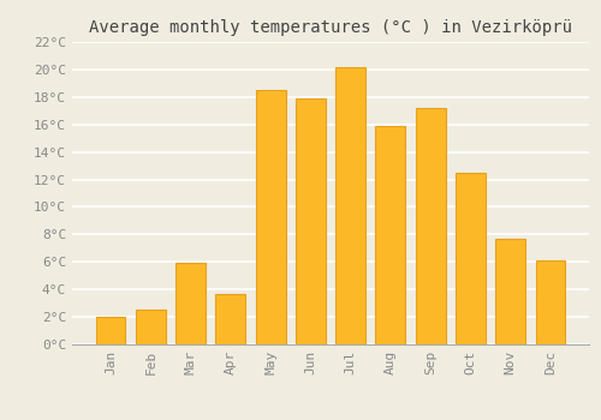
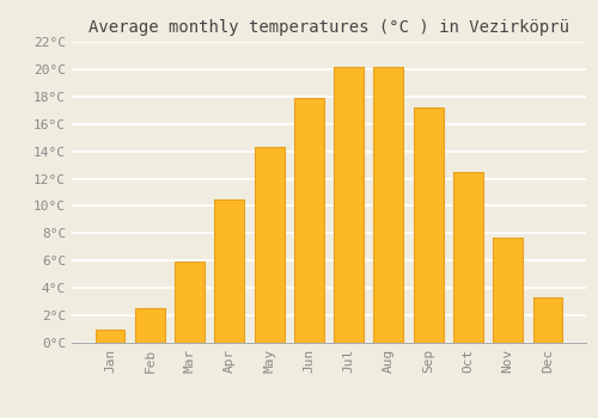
Jan: 2.0°C -> 1.0°C
Apr: 3.7°C -> 10.5°C
May: 18.5°C -> 14.3°C
Aug: 15.9°C -> 20.2°C
Dec: 6.1°C -> 3.3°C
